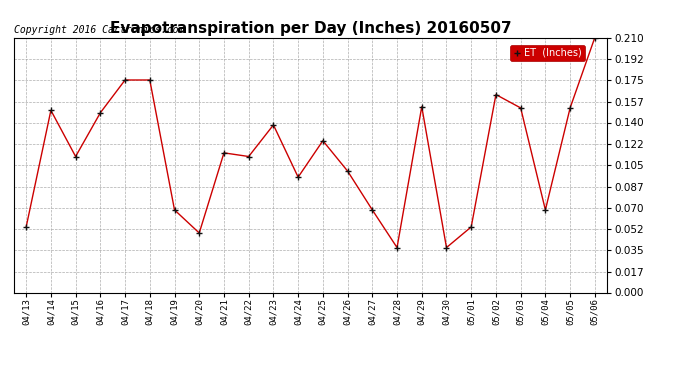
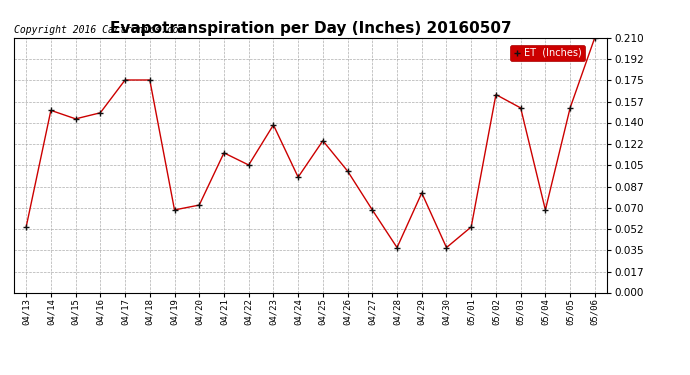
04/15: 0.112 -> 0.143
04/20: 0.049 -> 0.072
04/22: 0.112 -> 0.105
04/29: 0.153 -> 0.082
